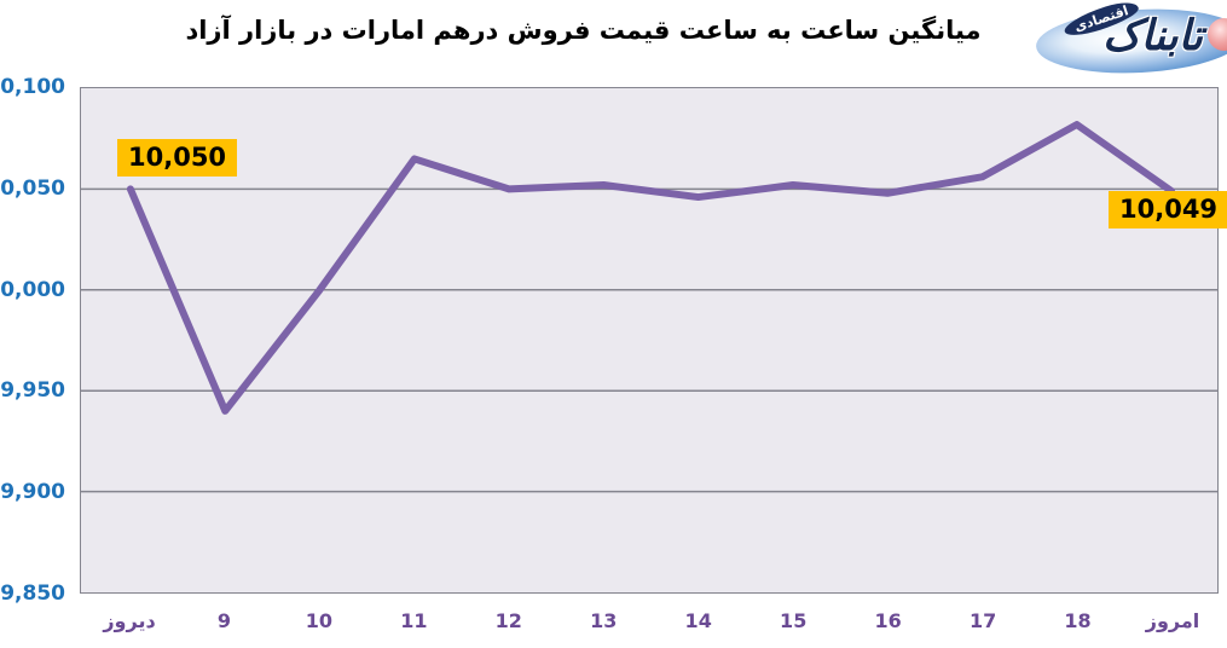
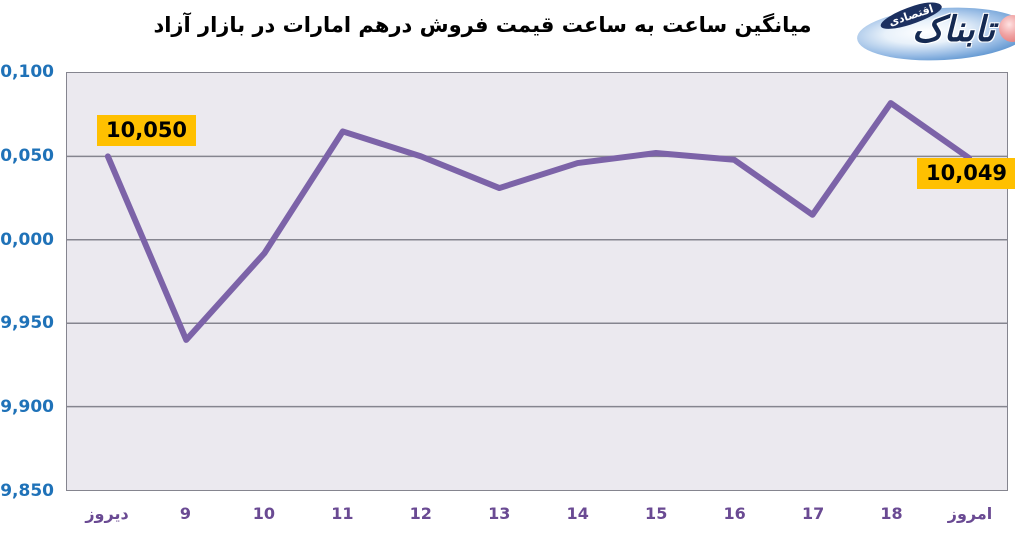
10: 10000 -> 9992
13: 10052 -> 10031
17: 10056 -> 10015
